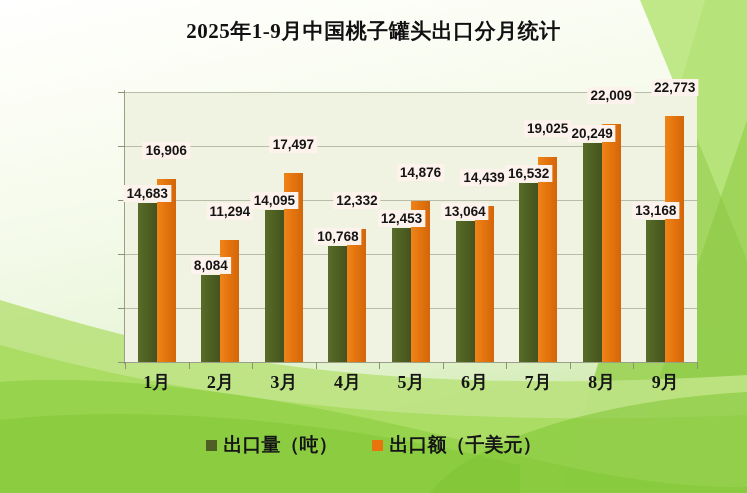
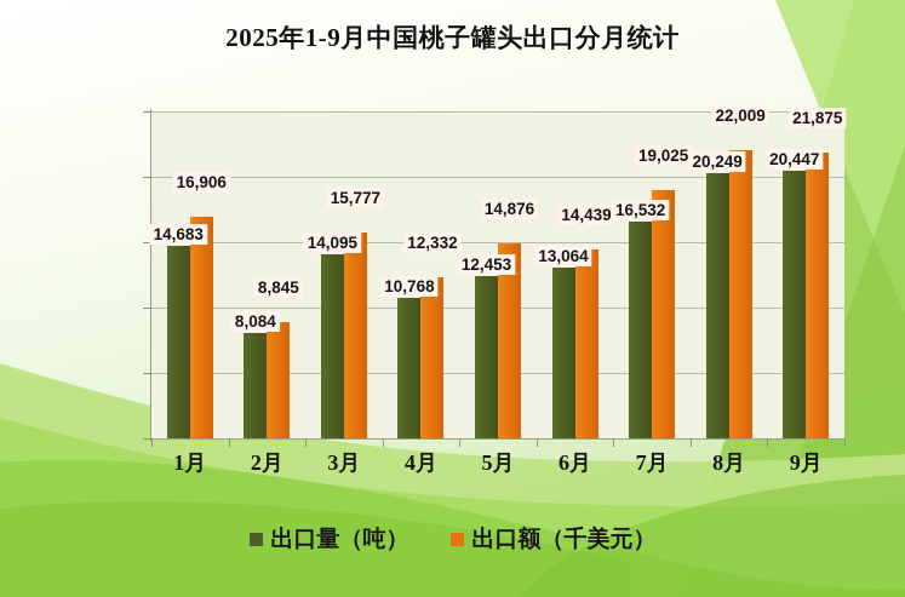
出口额（千美元）/2月: 11,294 -> 8,845
出口额（千美元）/3月: 17,497 -> 15,777
出口量（吨）/9月: 13,168 -> 20,447
出口额（千美元）/9月: 22,773 -> 21,875
